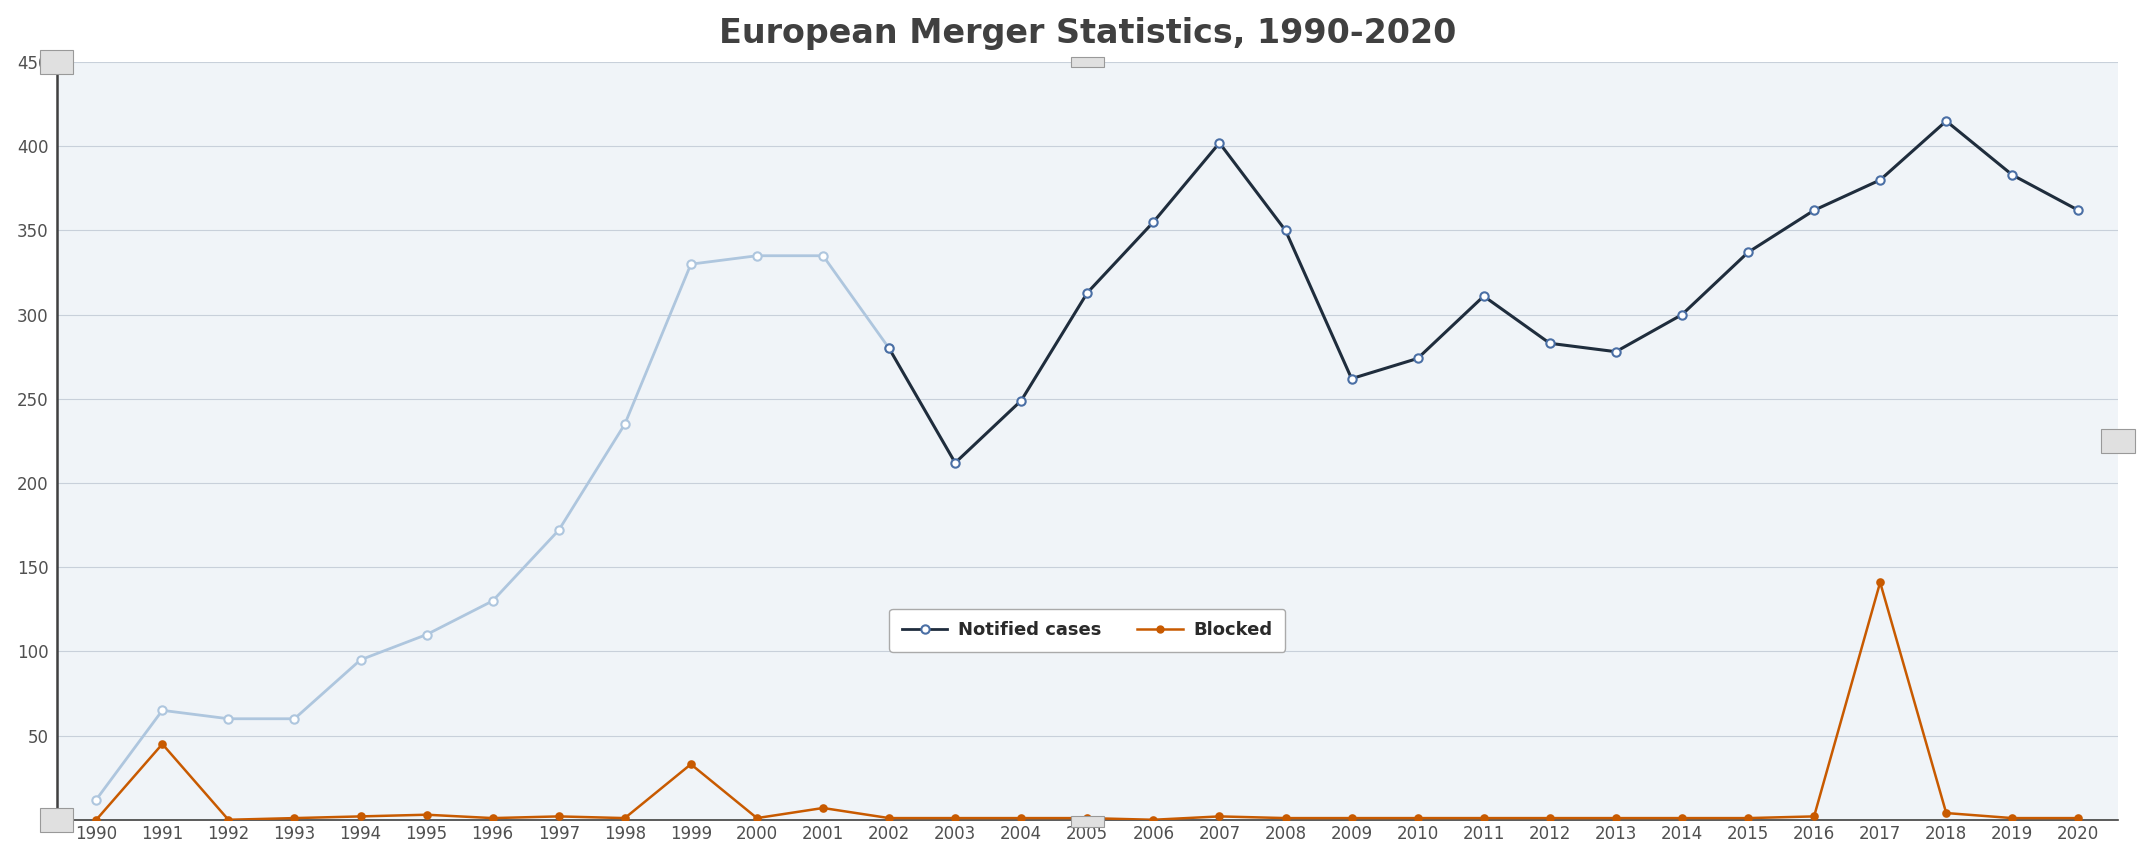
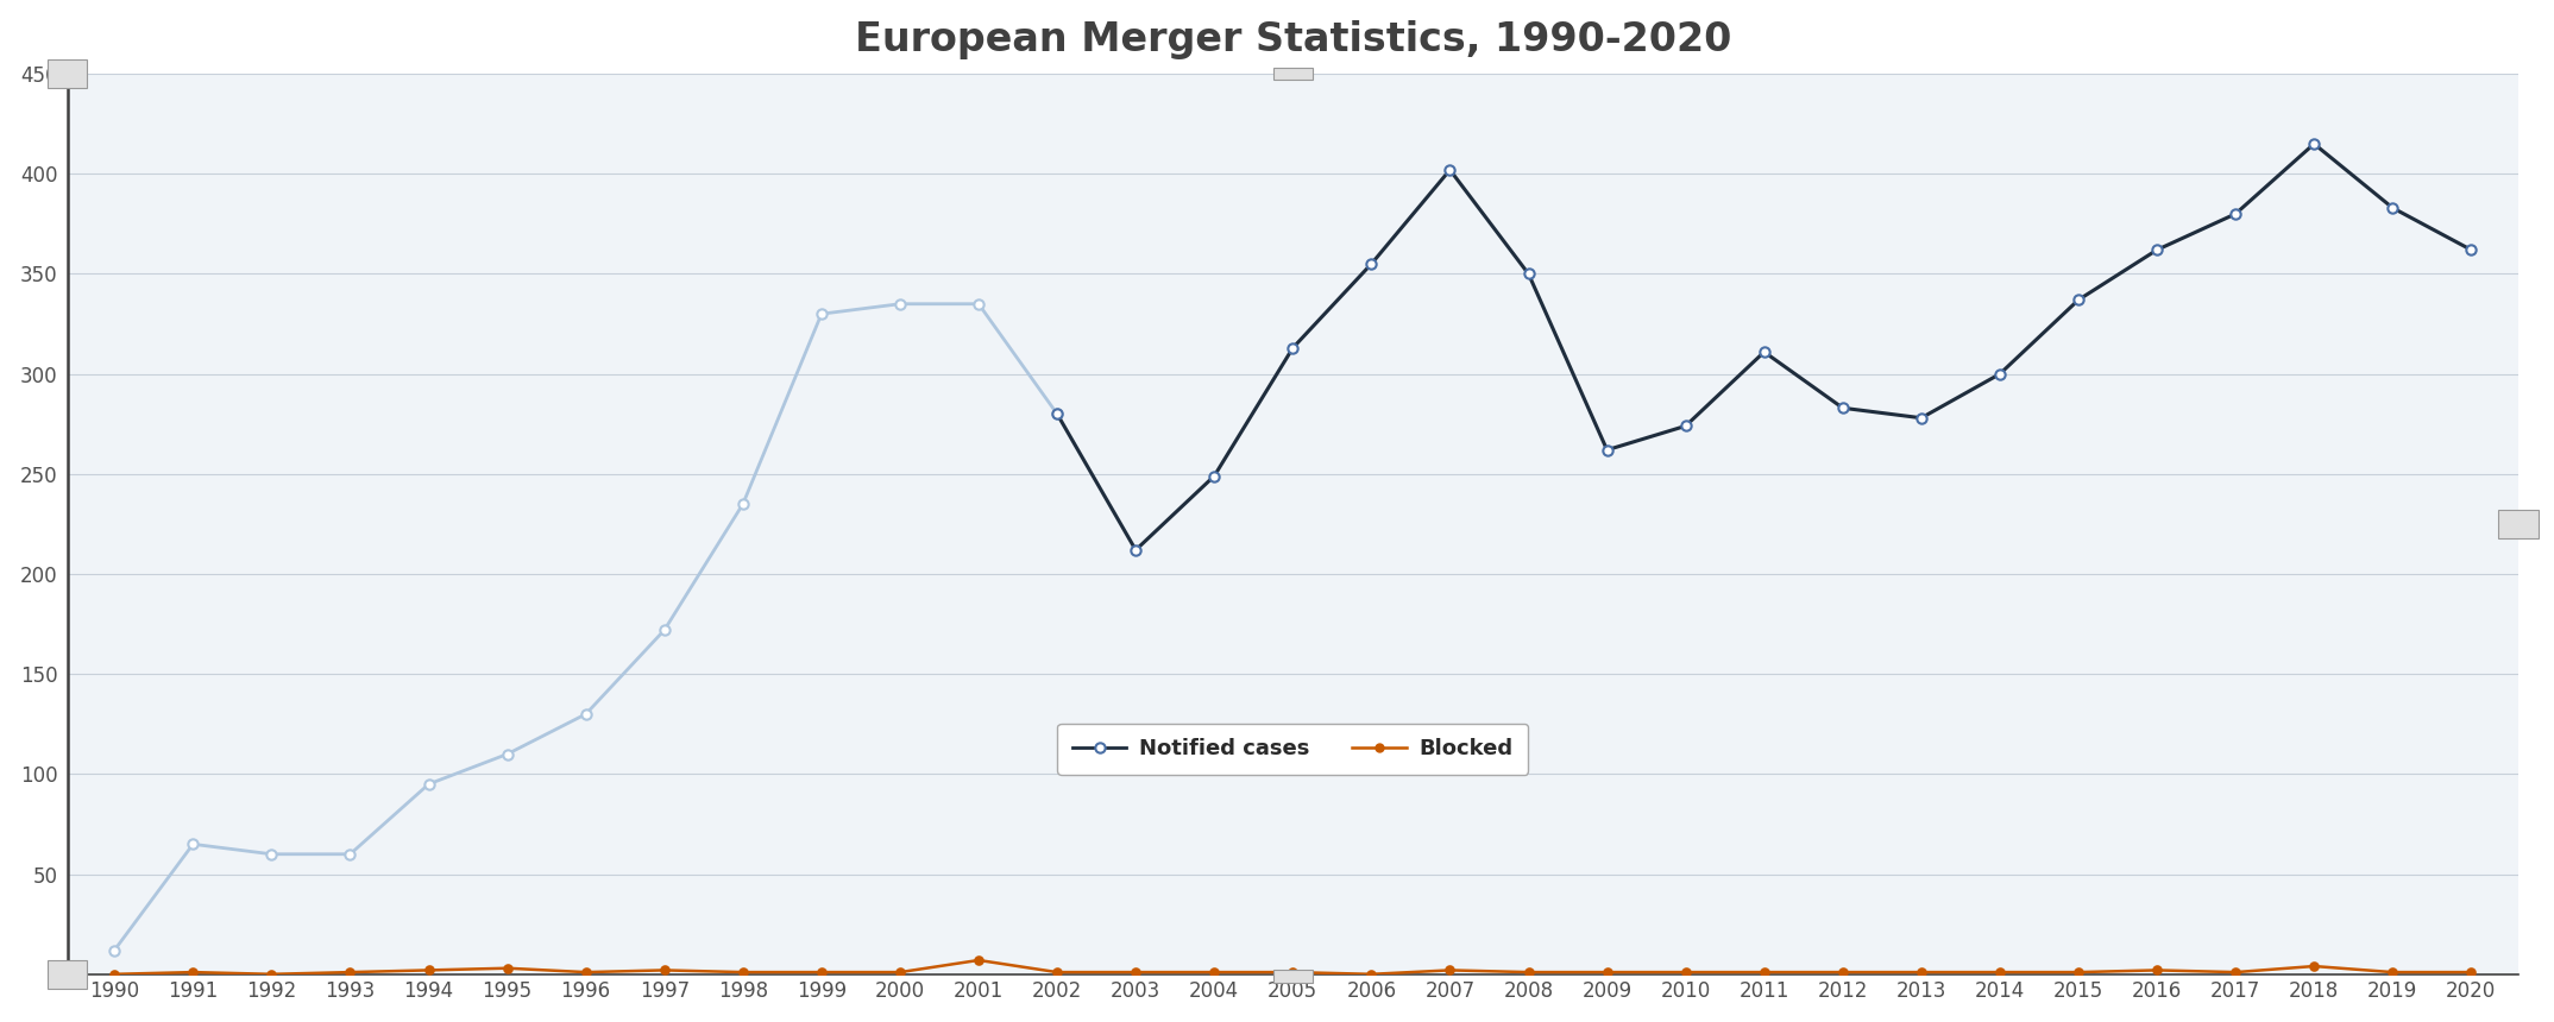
Blocked/1991: 45 -> 1
Blocked/1999: 33 -> 1
Blocked/2017: 141 -> 1
